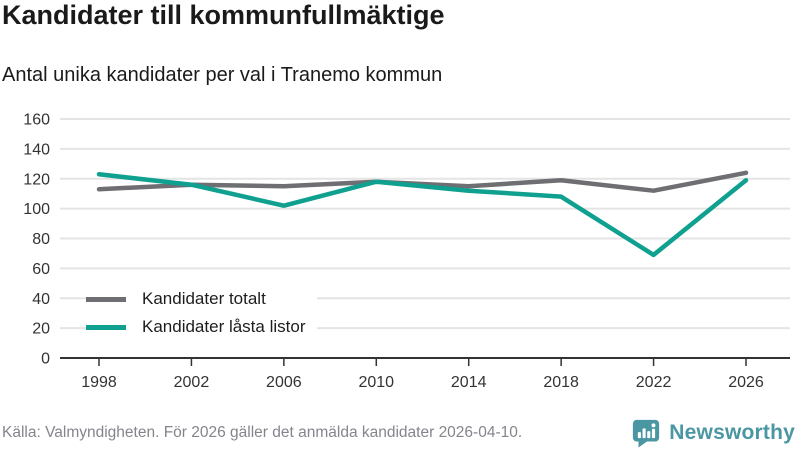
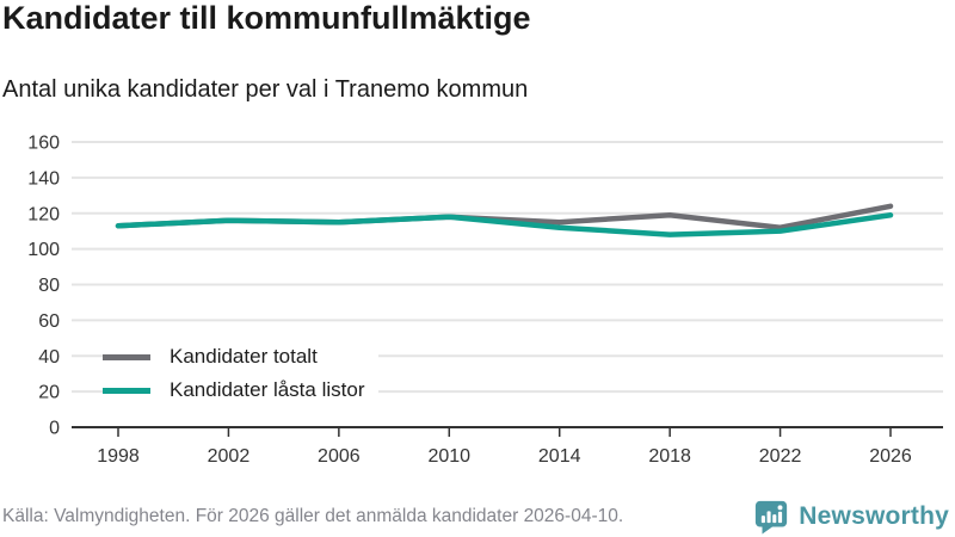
Kandidater låsta listor/1998: 123 -> 113
Kandidater låsta listor/2006: 102 -> 115
Kandidater låsta listor/2022: 69 -> 110
